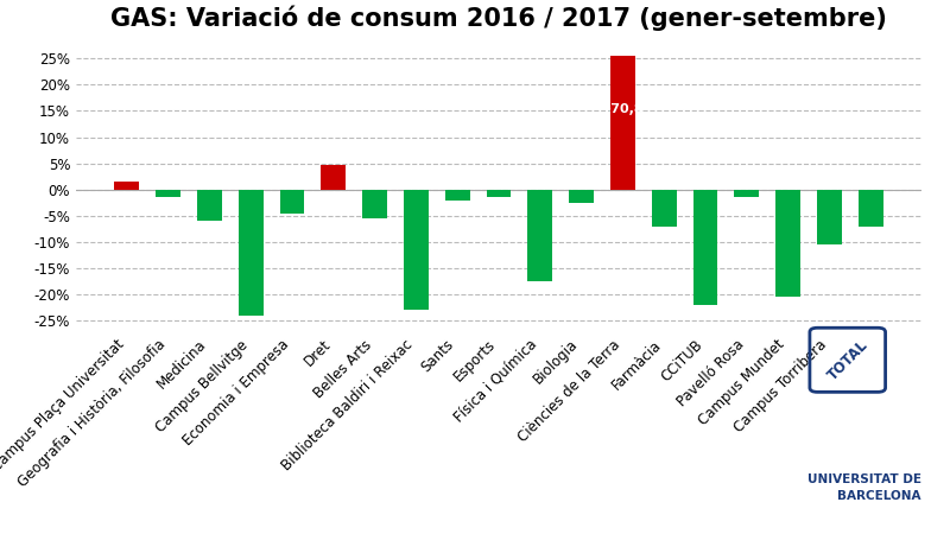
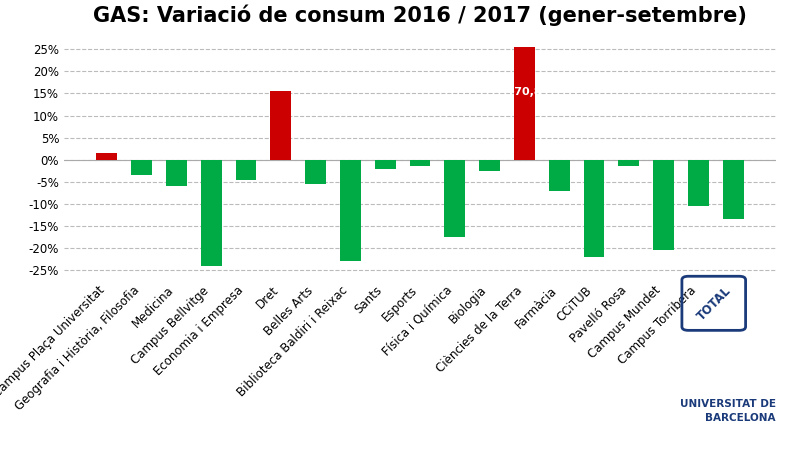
Geografia i Història, Filosofia: -1.5% -> -3.5%
Dret: 4.8% -> 15.5%
TOTAL: -7.0% -> -13.5%
